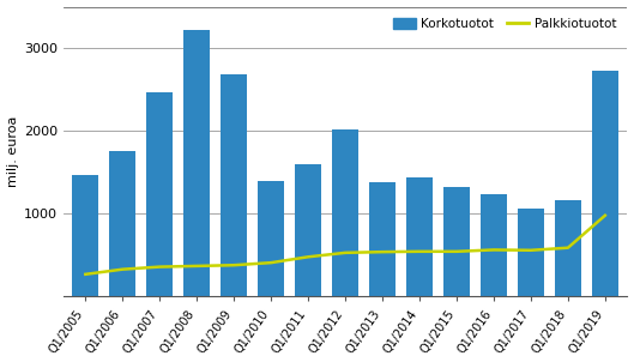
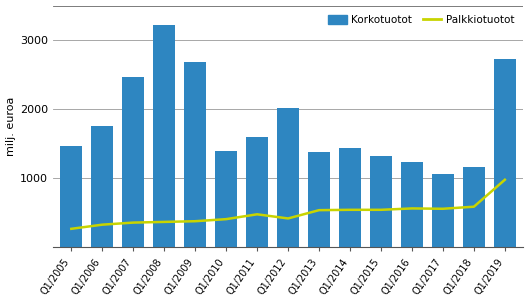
Palkkiotuotot/Q1/2012: 530 -> 420
